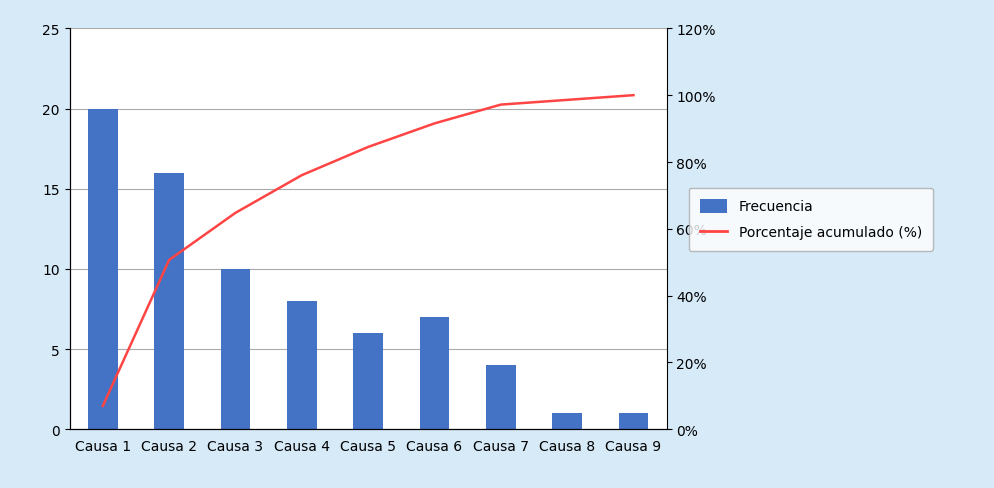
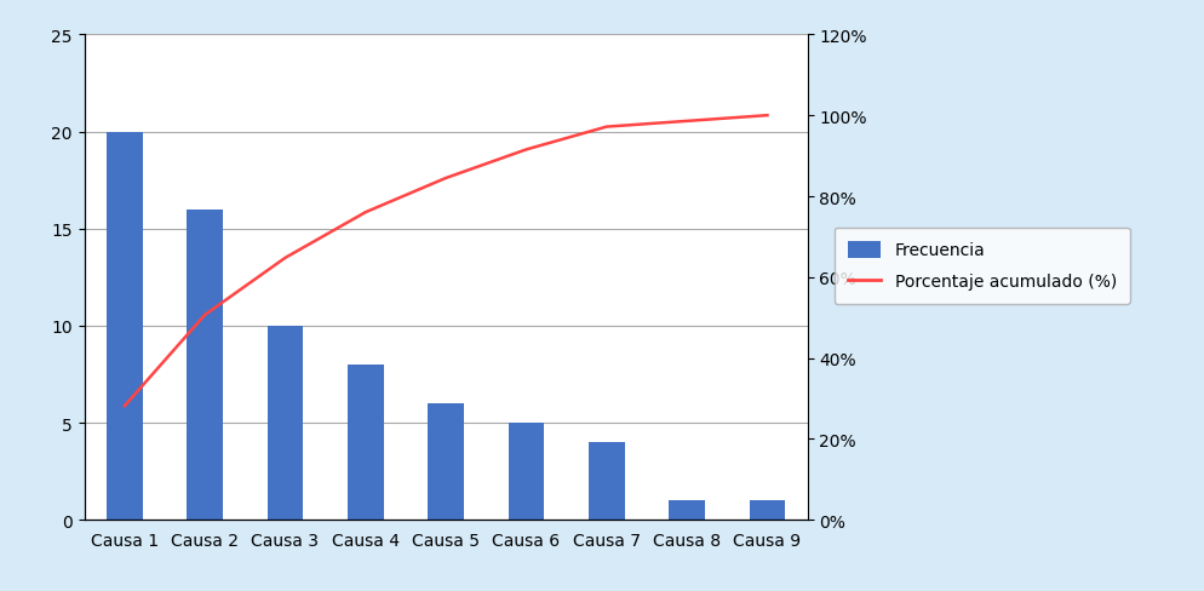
Porcentaje acumulado (%)/Causa 1: 7.0% -> 28.2%
Frecuencia/Causa 6: 7 -> 5
